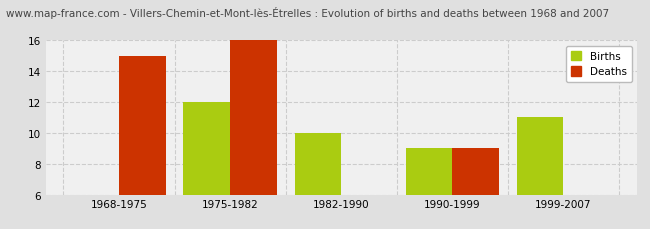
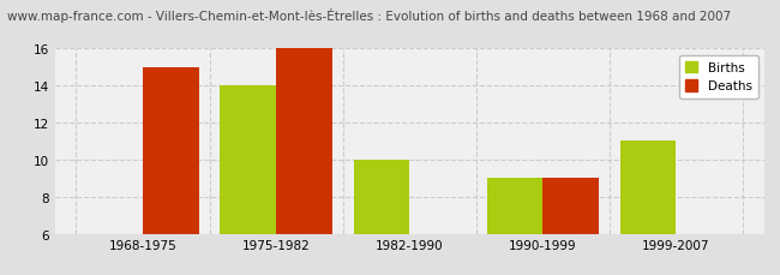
Births/1975-1982: 12 -> 14
